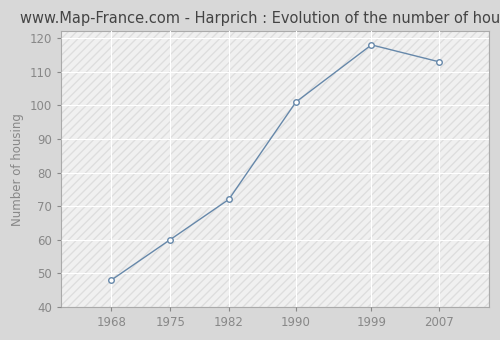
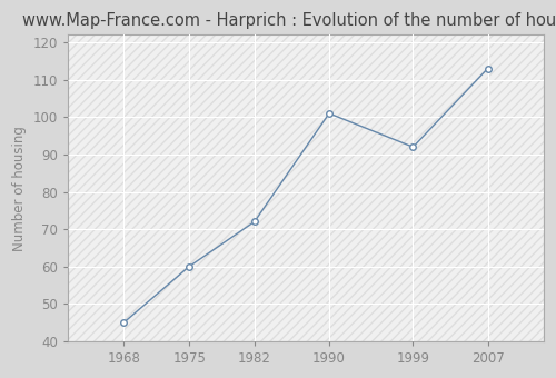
1968: 48 -> 45
1999: 118 -> 92
